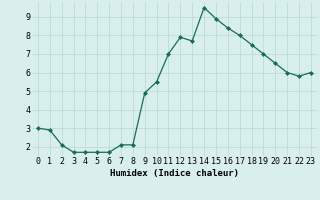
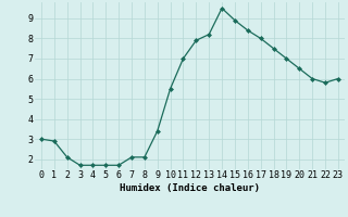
9: 4.9 -> 3.4
13: 7.7 -> 8.2
